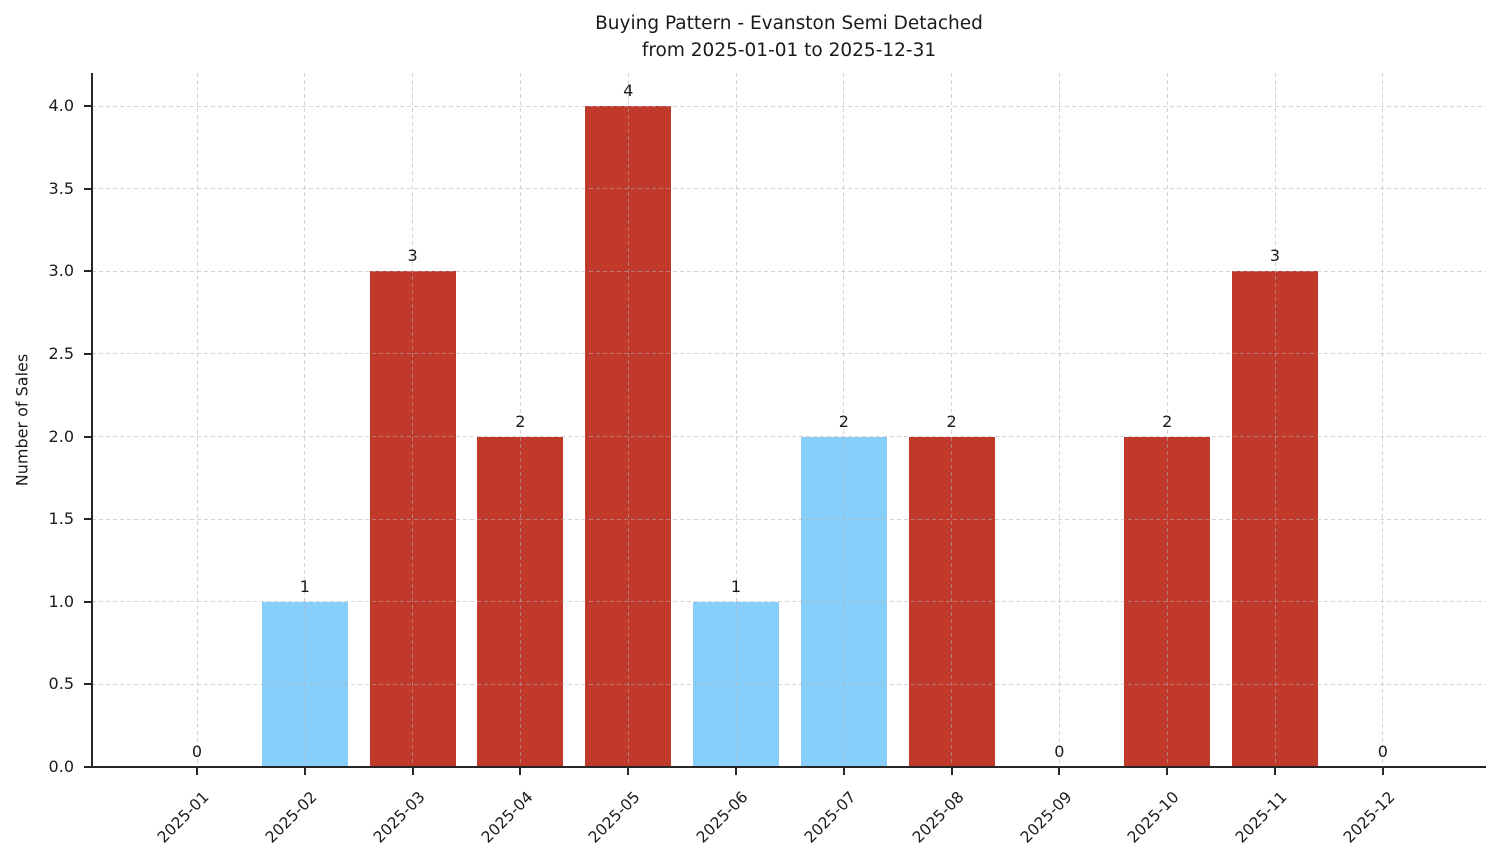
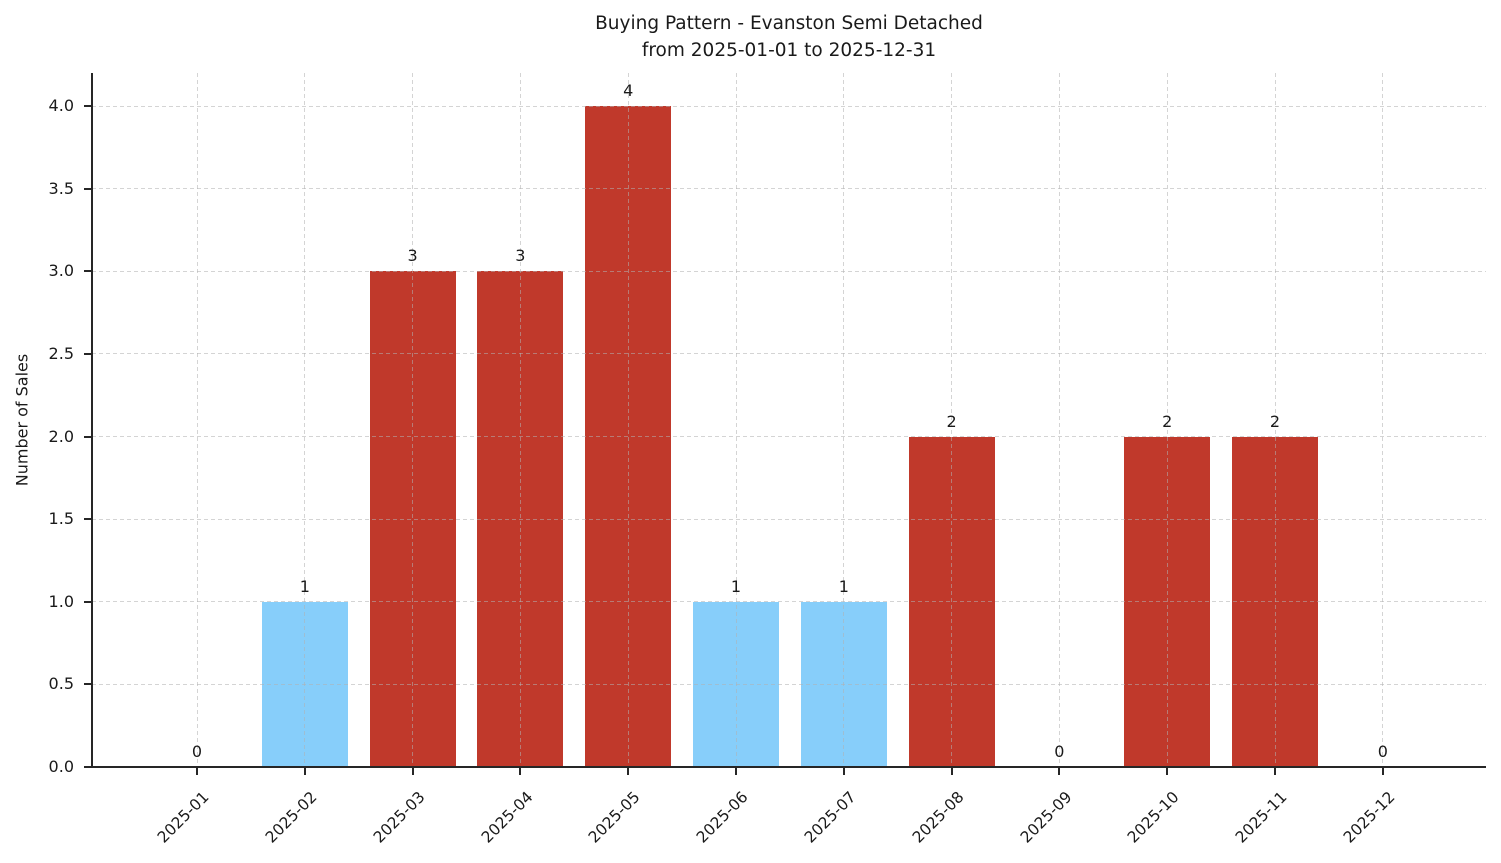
2025-04: 2 -> 3
2025-07: 2 -> 1
2025-11: 3 -> 2
